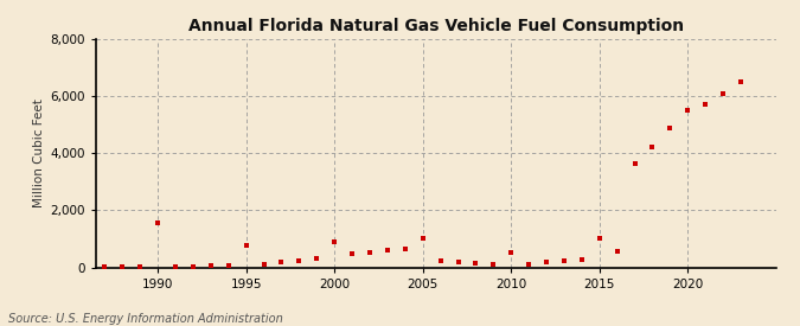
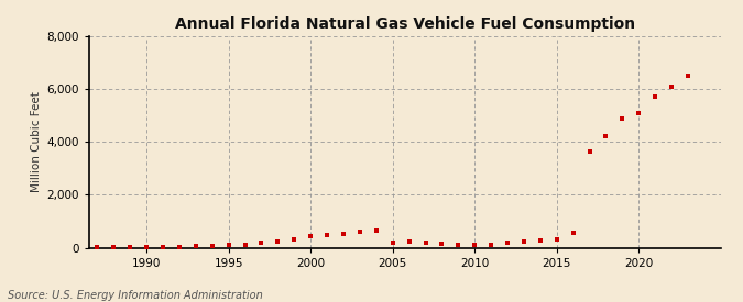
1990: 1,550 -> 20
1995: 750 -> 90
2000: 900 -> 430
2005: 1,000 -> 200
2010: 500 -> 100
2015: 1,000 -> 320
2020: 5,500 -> 5,100
